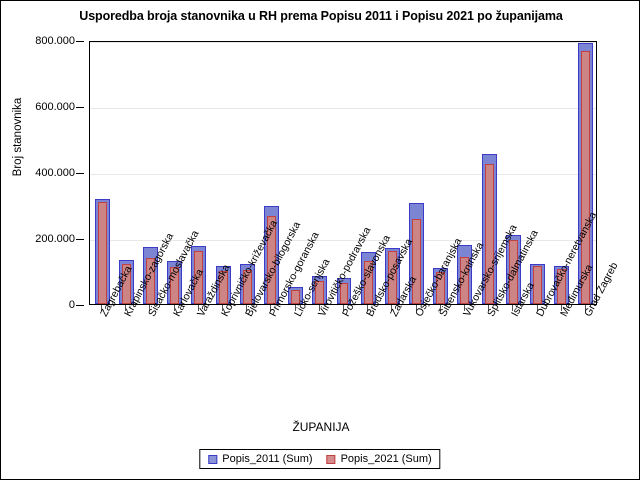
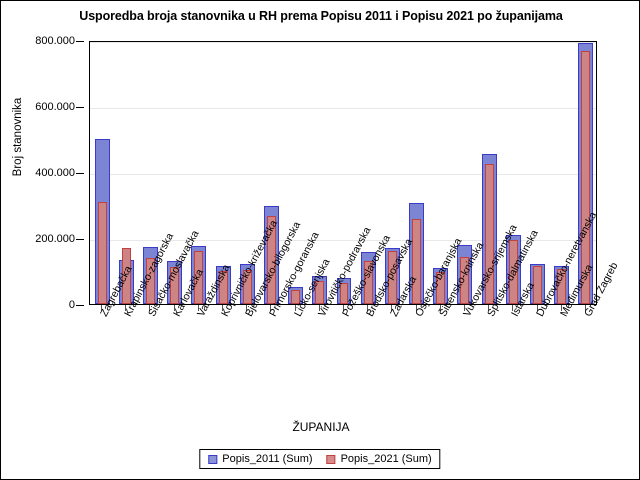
Popis_2011 (Sum)/Zagrebačka: 320000 -> 500000
Popis_2021 (Sum)/Krapinsko-zagorska: 120000 -> 170000
